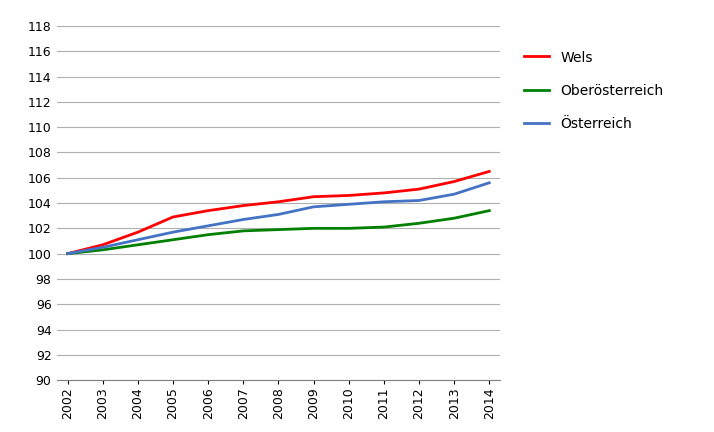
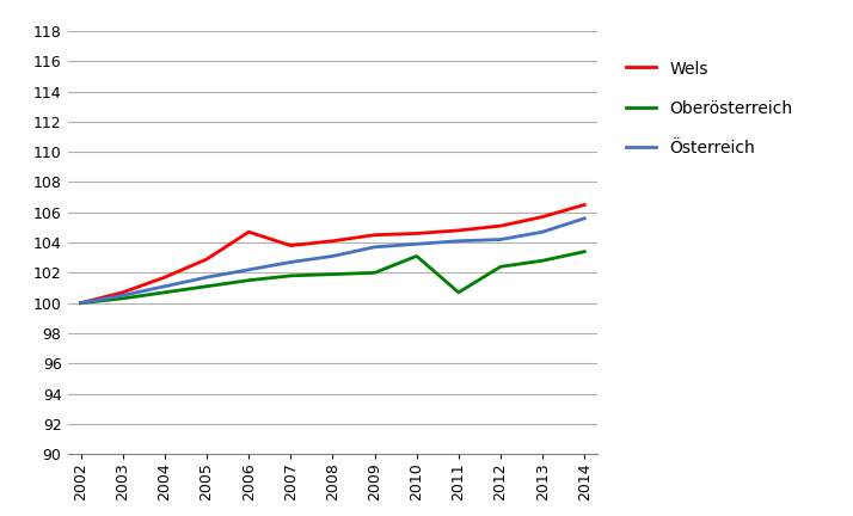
Wels/2006: 103.4 -> 104.7
Oberösterreich/2010: 102.0 -> 103.1
Oberösterreich/2011: 102.1 -> 100.7
